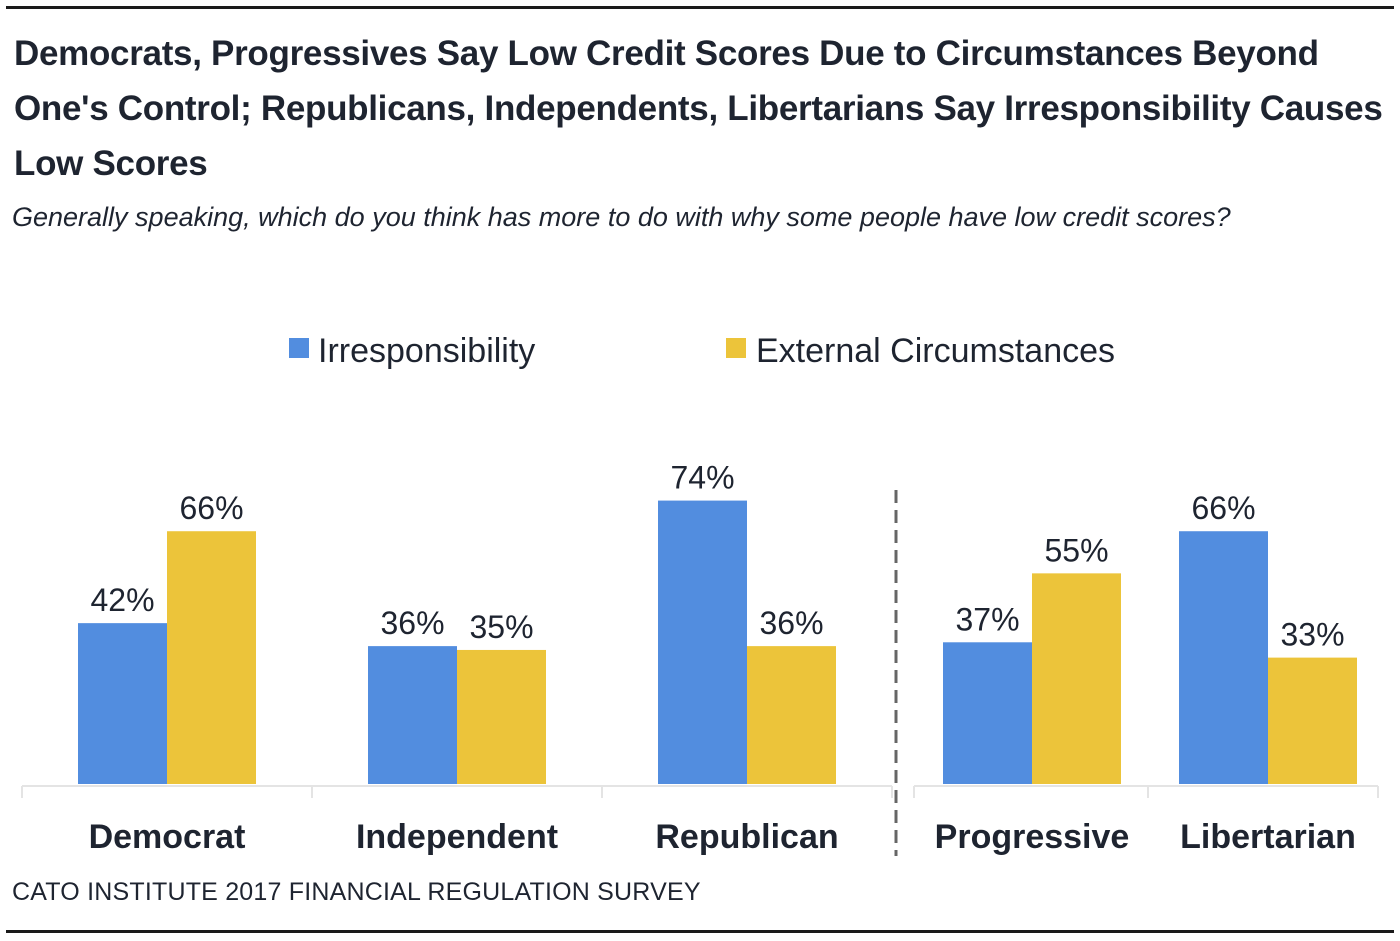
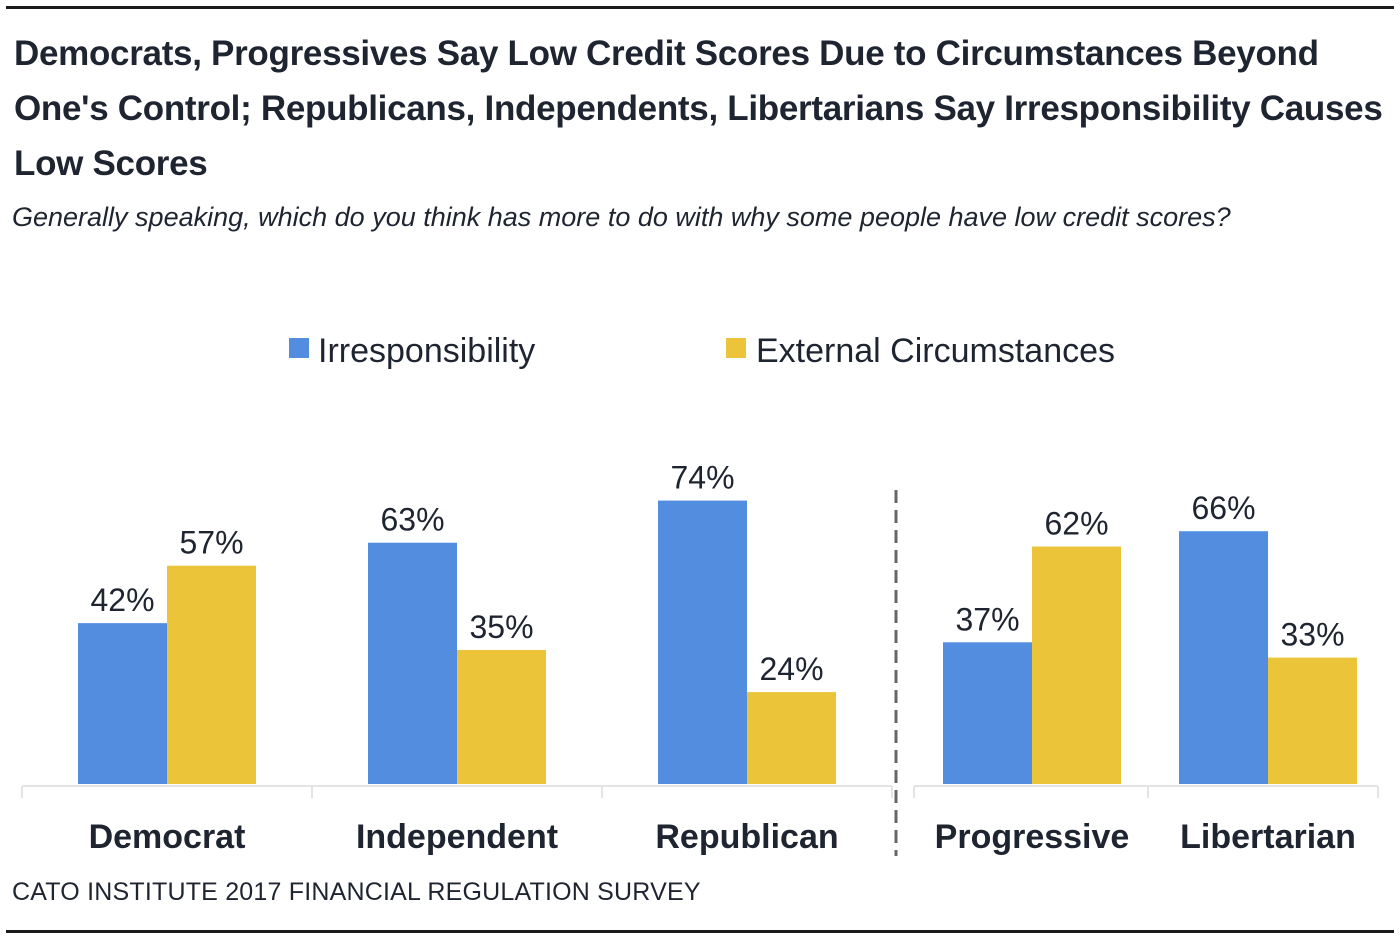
External Circumstances/Democrat: 66% -> 57%
Irresponsibility/Independent: 36% -> 63%
External Circumstances/Republican: 36% -> 24%
External Circumstances/Progressive: 55% -> 62%
